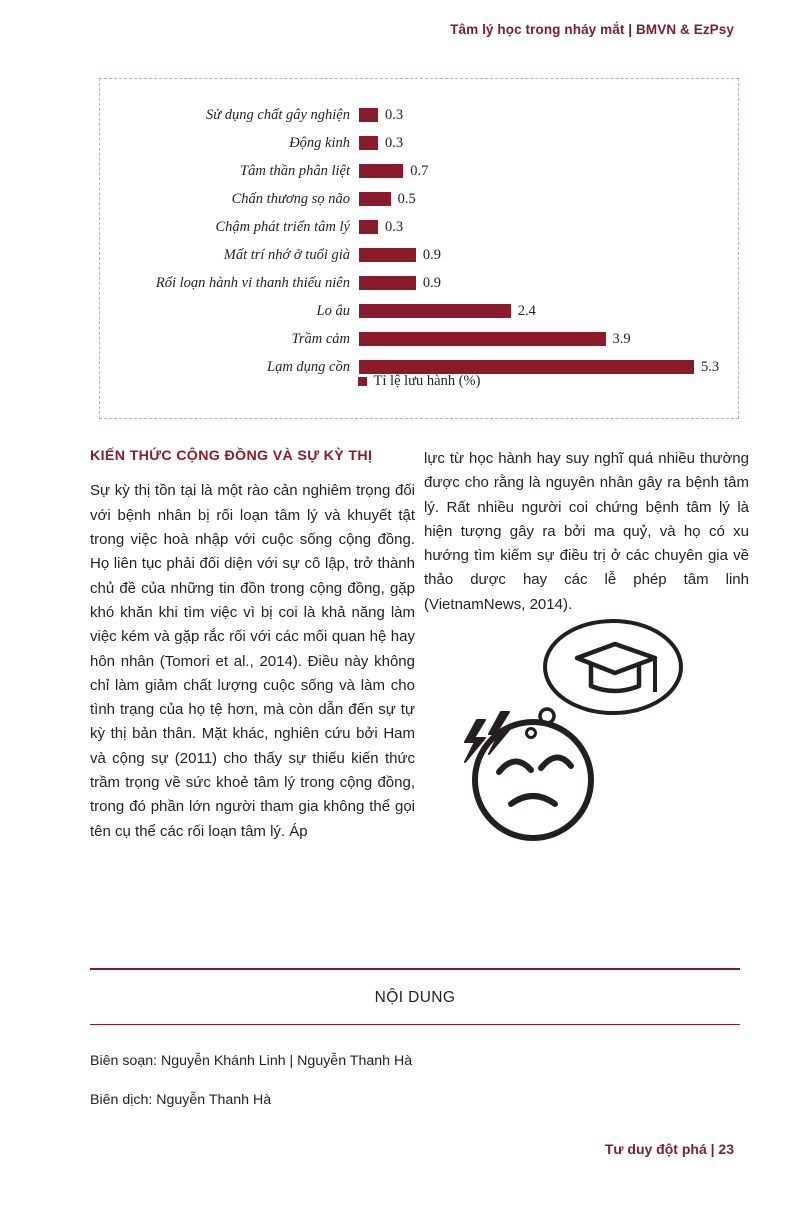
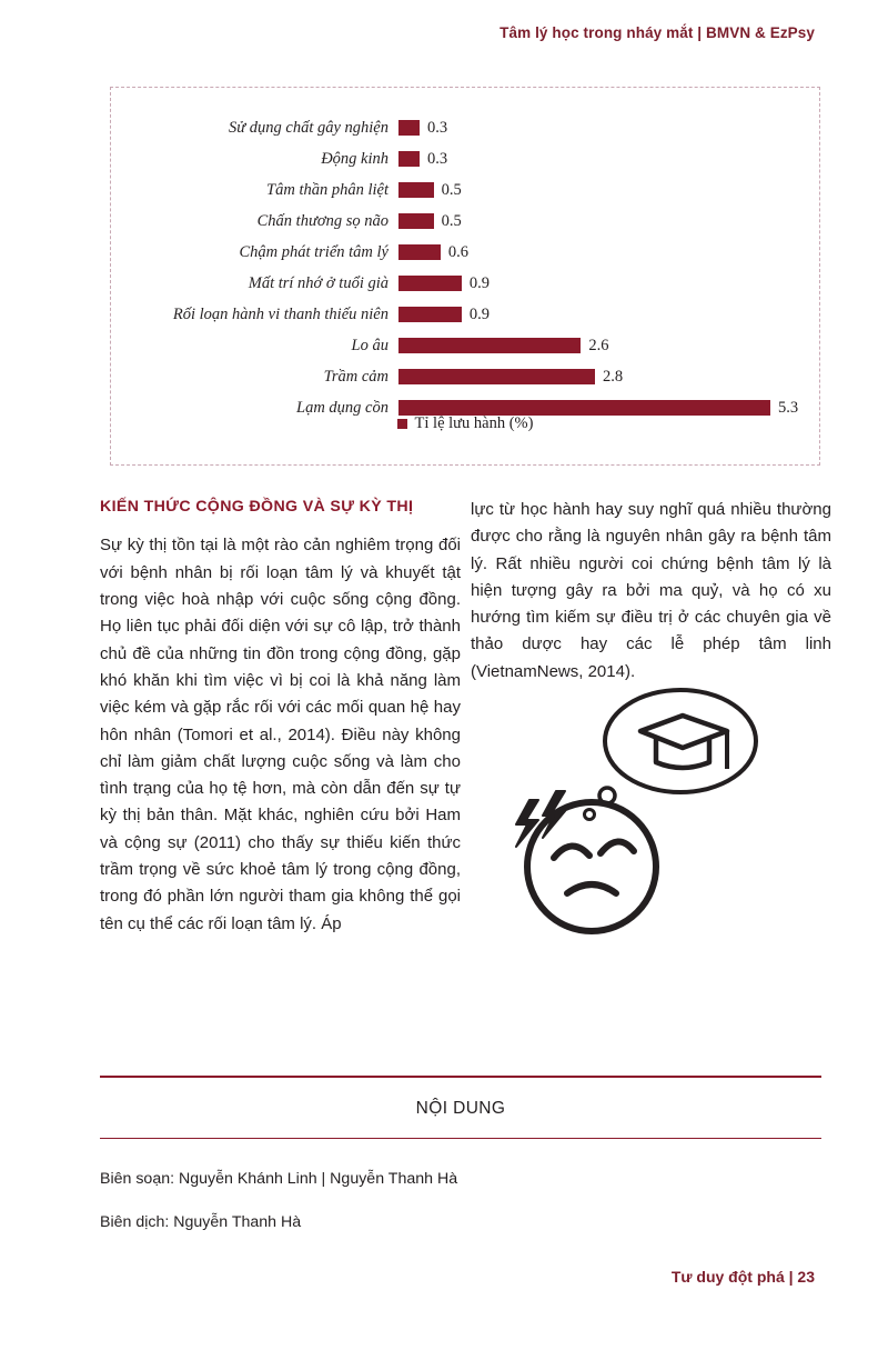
Tâm thần phân liệt: 0.7 -> 0.5
Chậm phát triển tâm lý: 0.3 -> 0.6
Lo âu: 2.4 -> 2.6
Trầm cảm: 3.9 -> 2.8
